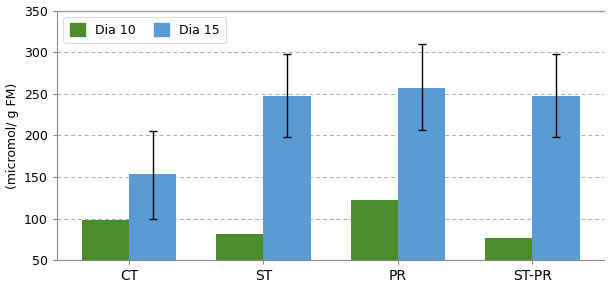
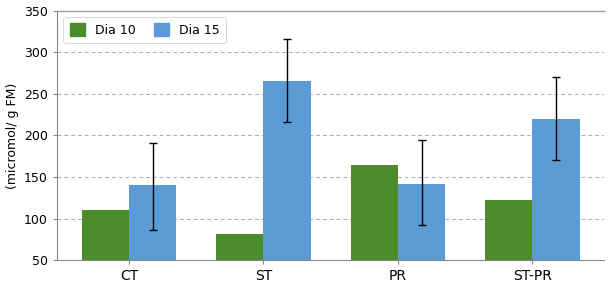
Dia 10/CT: 98 -> 110
Dia 15/CT: 154 -> 140
Dia 15/ST: 248 -> 266
Dia 10/PR: 122 -> 164
Dia 15/PR: 257 -> 142
Dia 10/ST-PR: 77 -> 122
Dia 15/ST-PR: 248 -> 220
